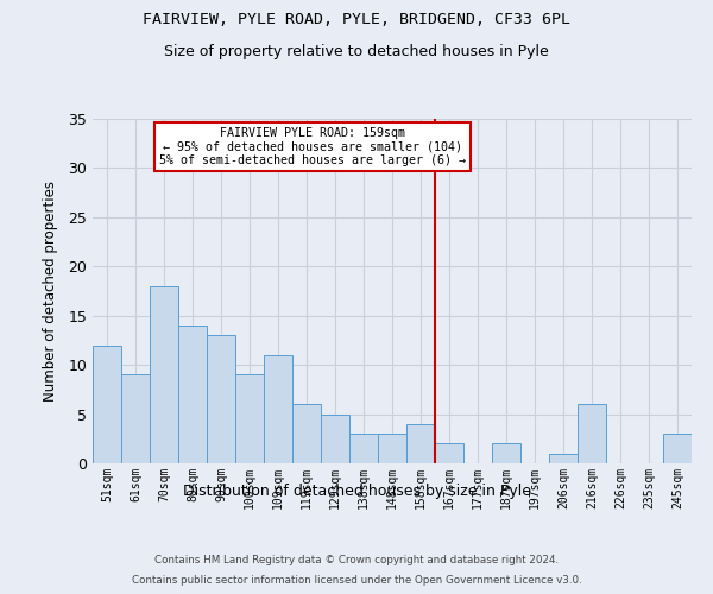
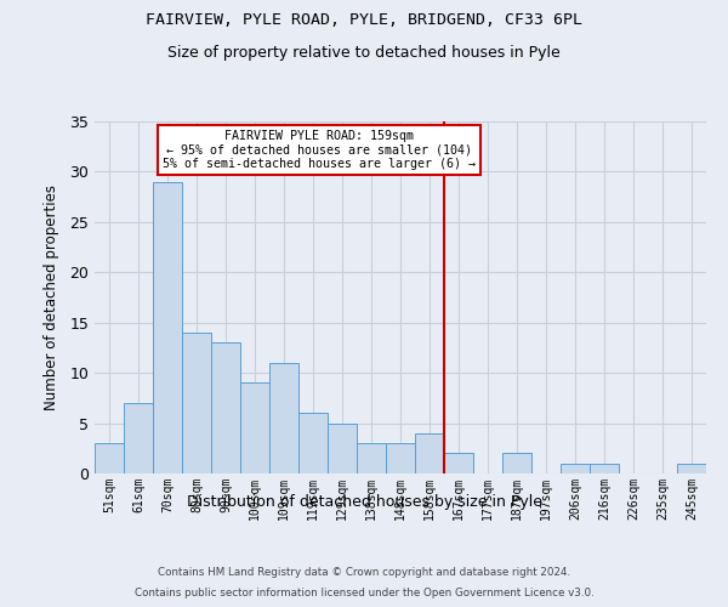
51sqm: 12 -> 3
61sqm: 9 -> 7
70sqm: 18 -> 29
216sqm: 6 -> 1
245sqm: 3 -> 1
